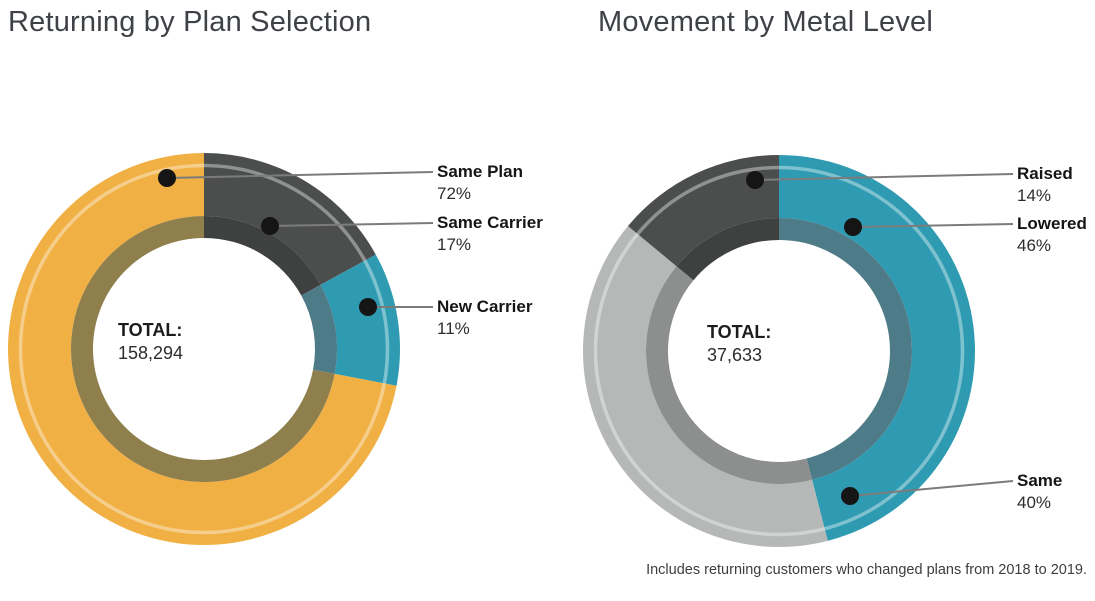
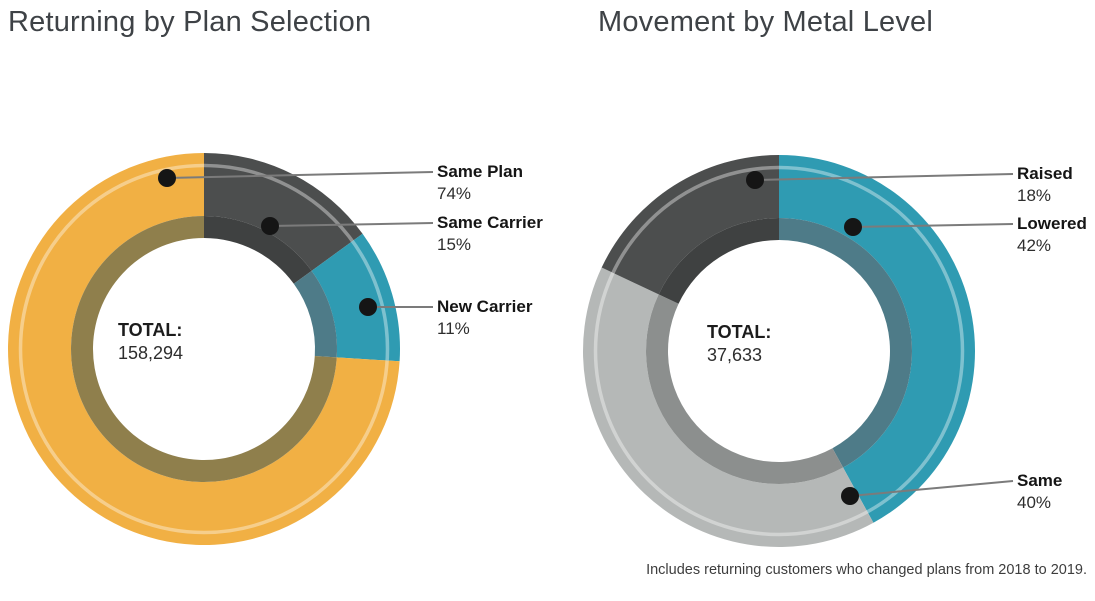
Returning by Plan Selection/Same Plan: 72% -> 74%
Returning by Plan Selection/Same Carrier: 17% -> 15%
Movement by Metal Level/Raised: 14% -> 18%
Movement by Metal Level/Lowered: 46% -> 42%
